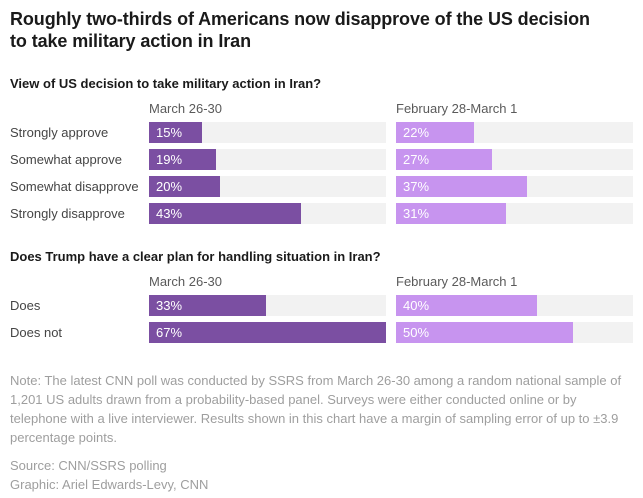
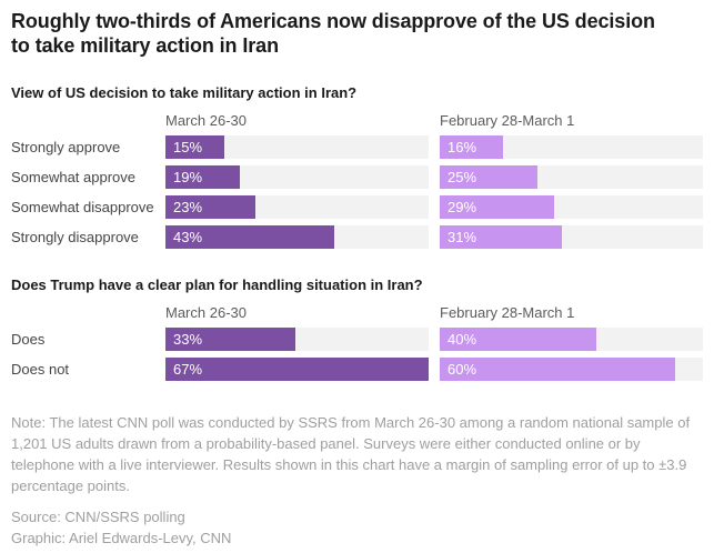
View of US decision to take military action in Iran?/February 28-March 1/Strongly approve: 22% -> 16%
View of US decision to take military action in Iran?/February 28-March 1/Somewhat approve: 27% -> 25%
View of US decision to take military action in Iran?/March 26-30/Somewhat disapprove: 20% -> 23%
View of US decision to take military action in Iran?/February 28-March 1/Somewhat disapprove: 37% -> 29%
Does Trump have a clear plan for handling situation in Iran?/February 28-March 1/Does not: 50% -> 60%
